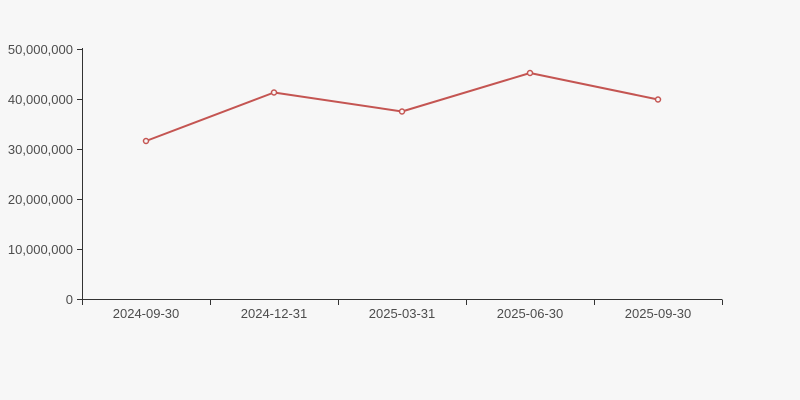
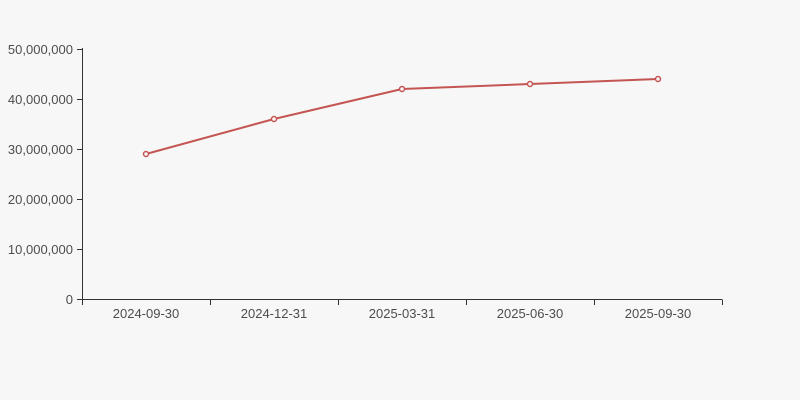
2024-09-30: 32000000 -> 29000000
2024-12-31: 41000000 -> 36000000
2025-03-31: 38000000 -> 42000000
2025-06-30: 45000000 -> 43000000
2025-09-30: 40000000 -> 44000000
